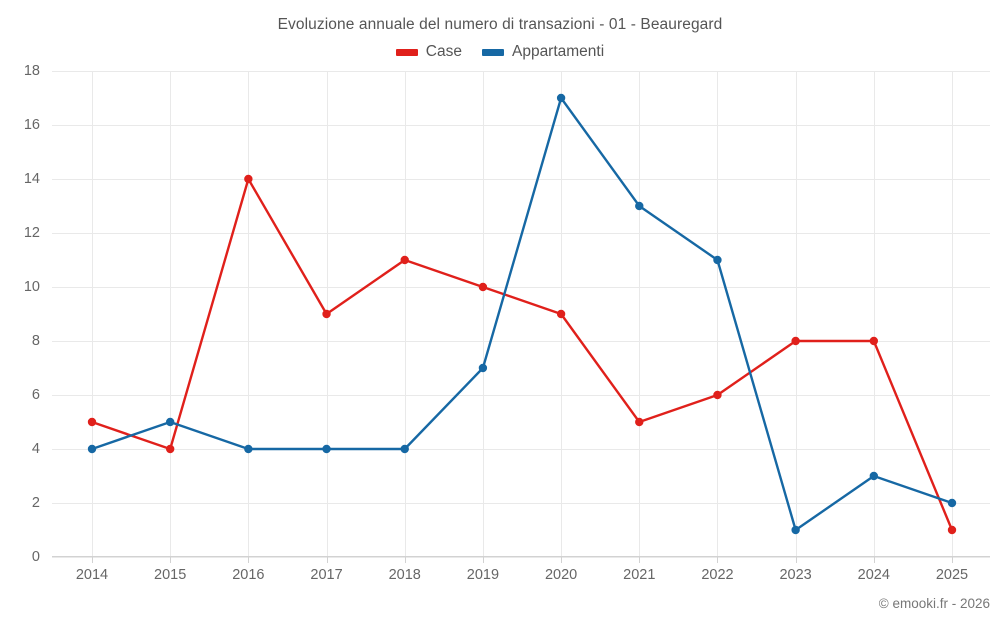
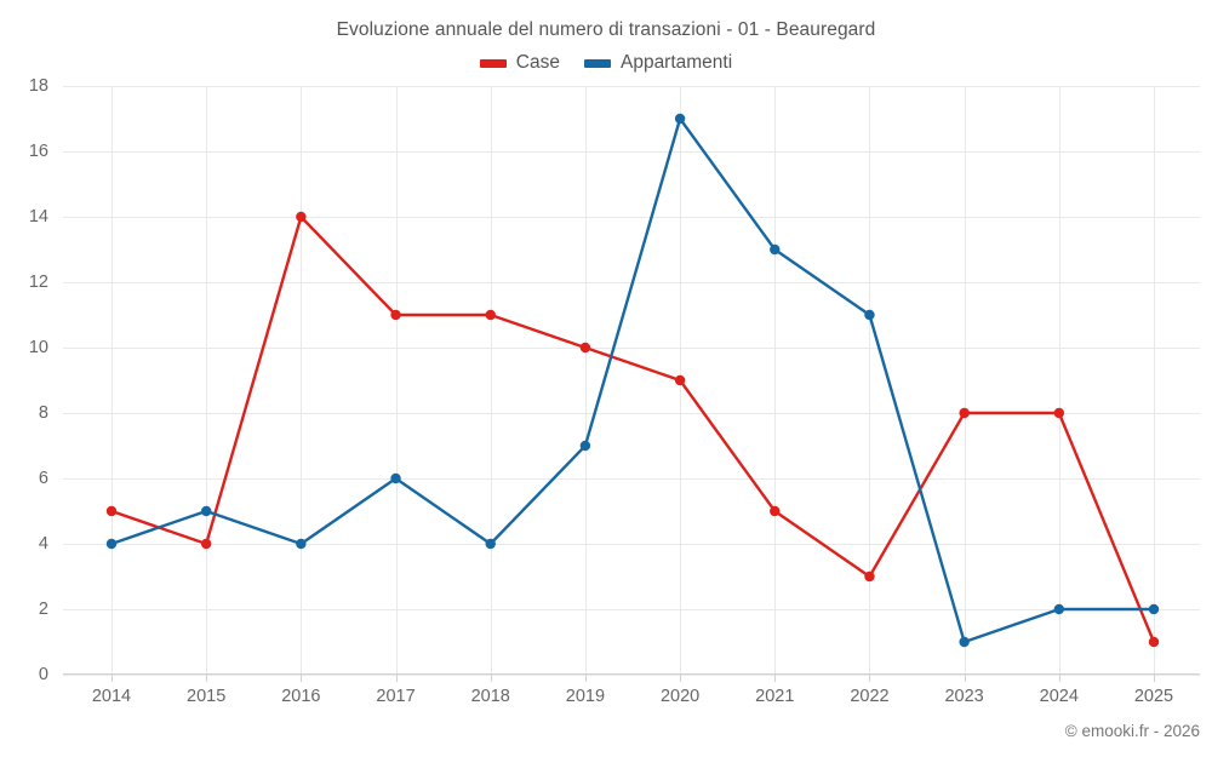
Case/2017: 9 -> 11
Appartamenti/2017: 4 -> 6
Case/2022: 6 -> 3
Appartamenti/2024: 3 -> 2
